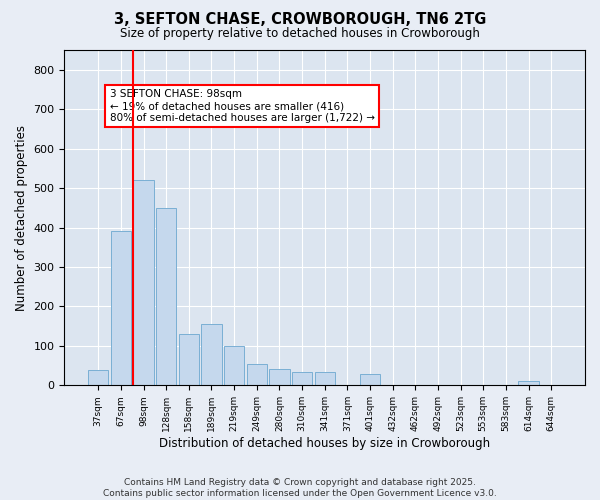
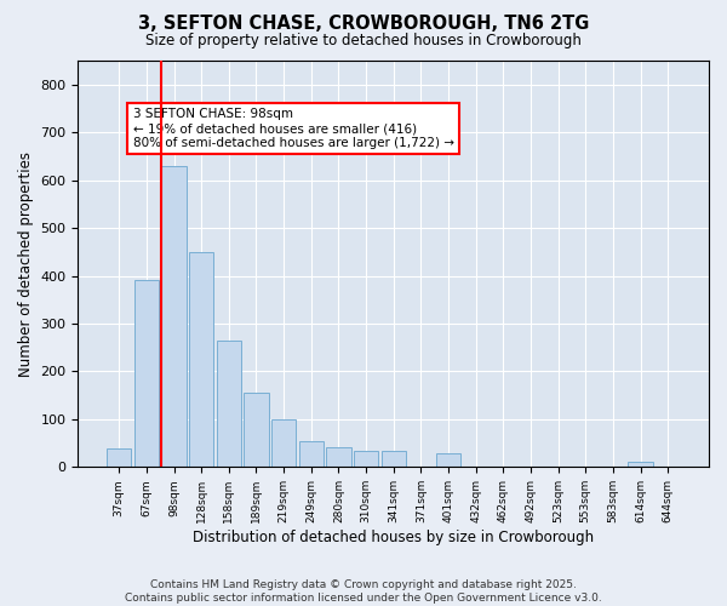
98sqm: 520 -> 630
158sqm: 130 -> 265
